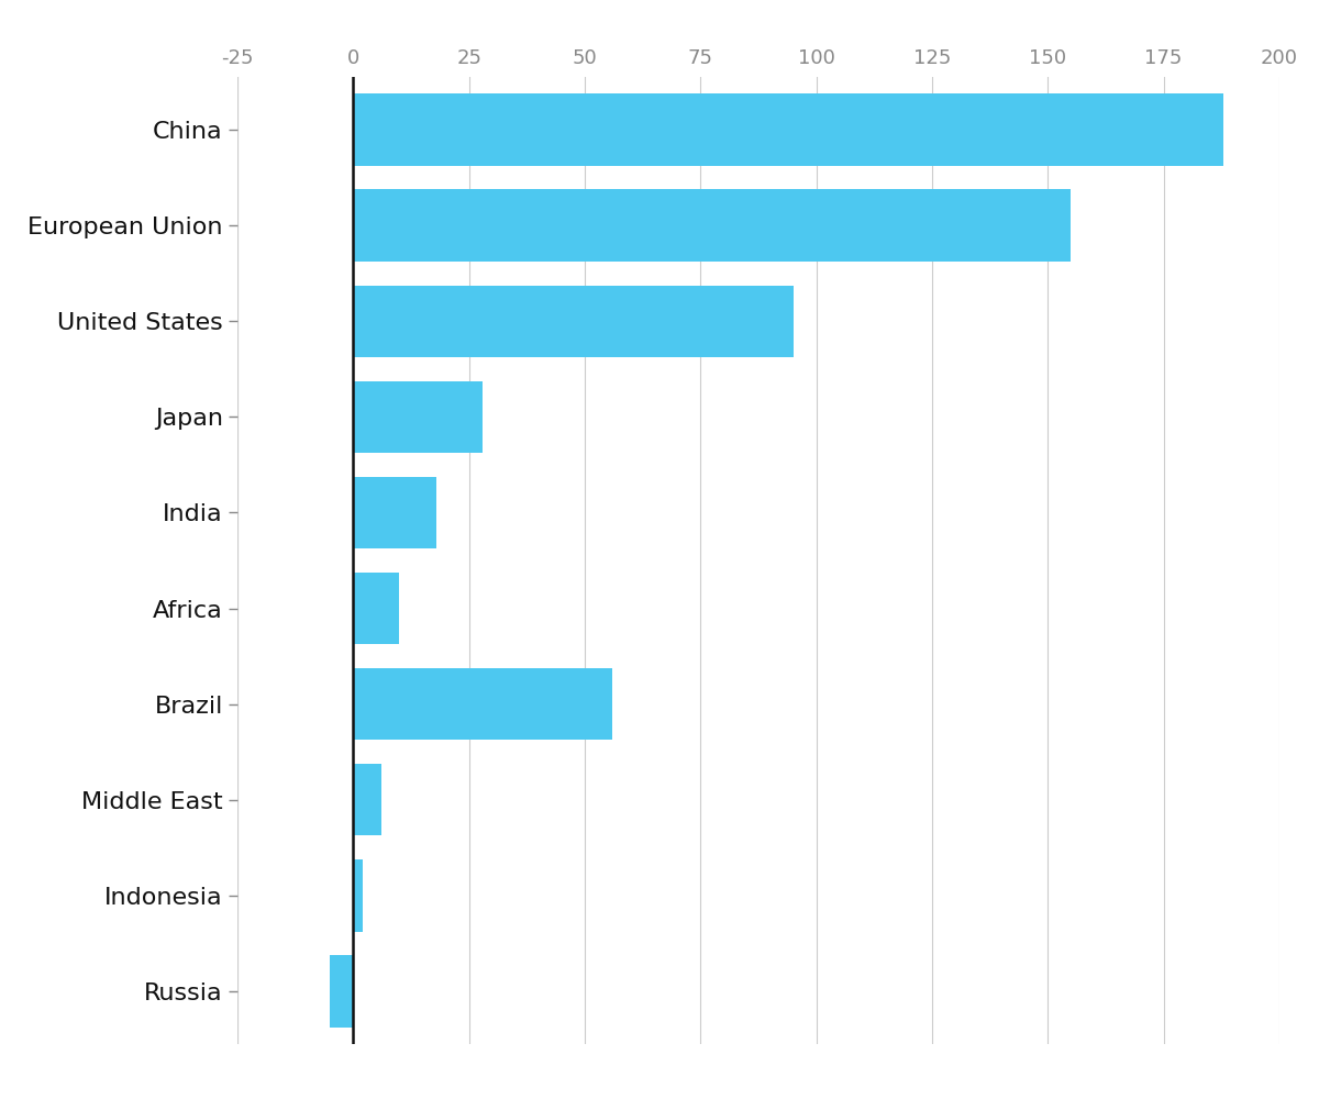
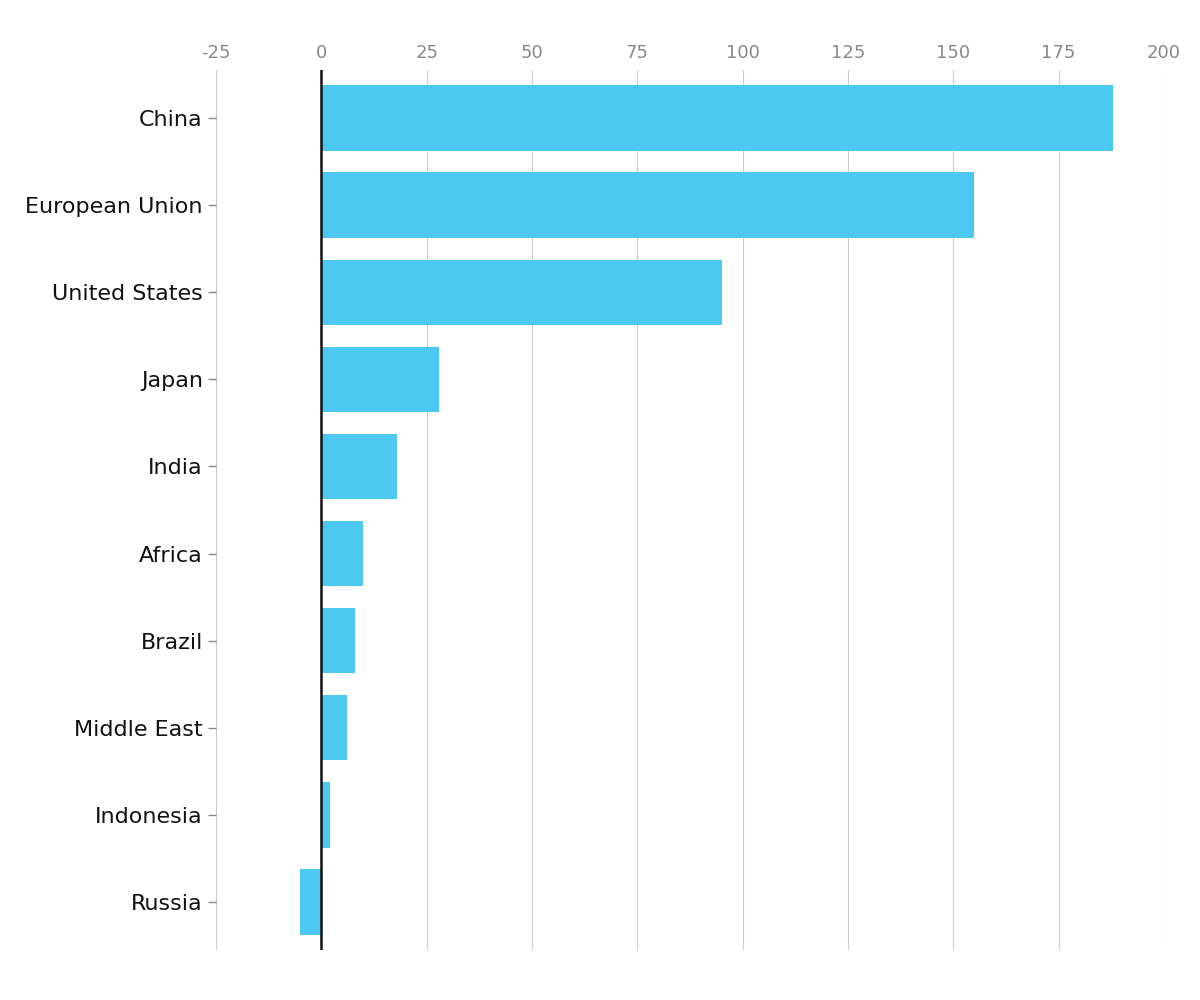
Brazil: 56 -> 8
